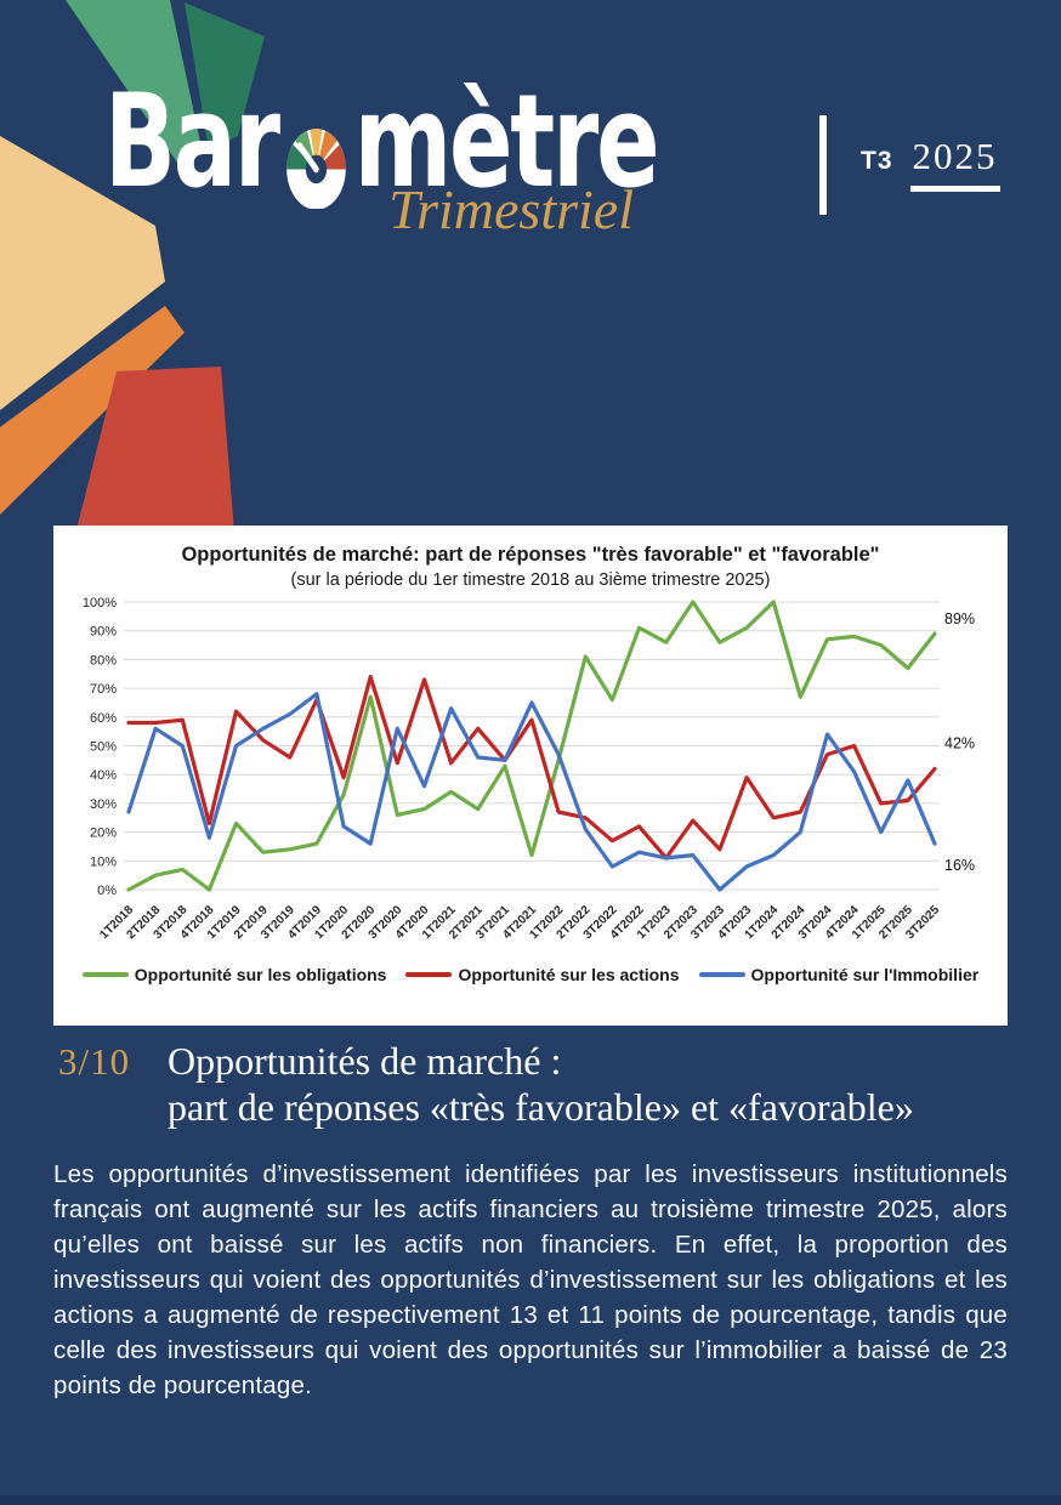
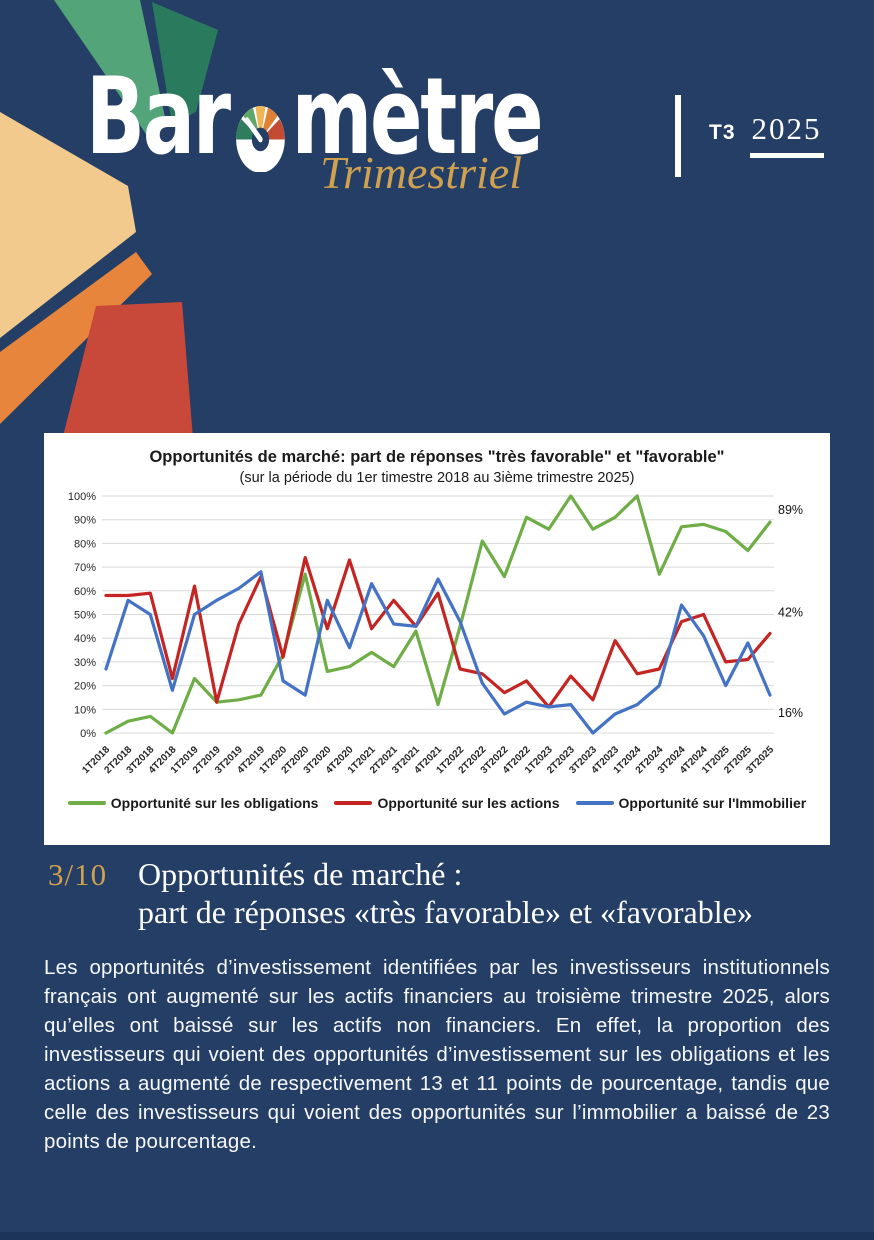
Opportunité sur les actions/2T2019: 52% -> 13%
Opportunité sur les actions/1T2020: 39% -> 32%
